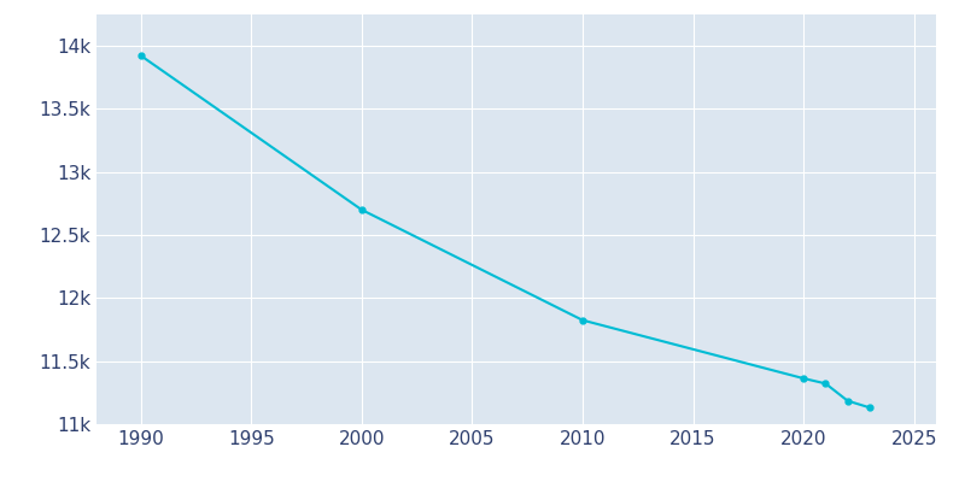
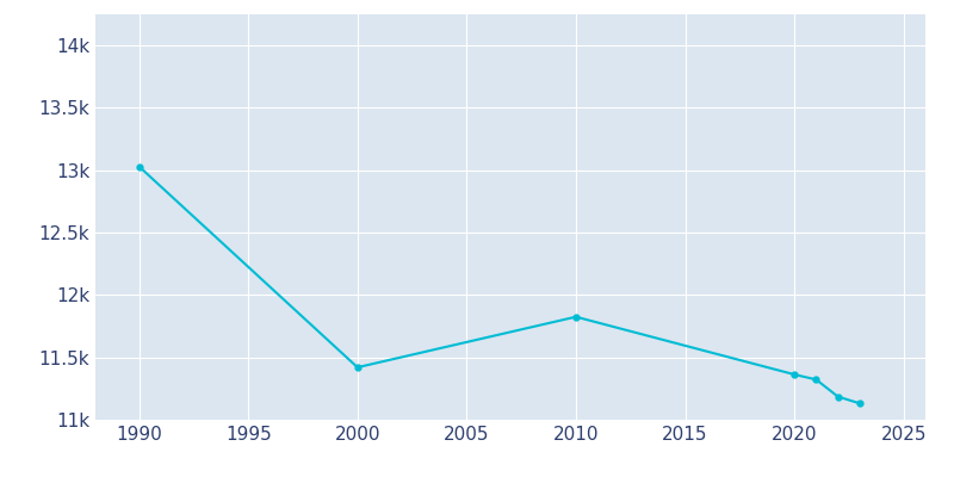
1990: 13.92k -> 13.03k
2000: 12.70k -> 11.42k
